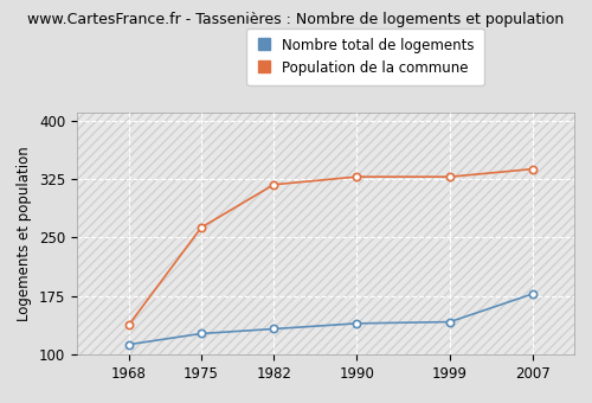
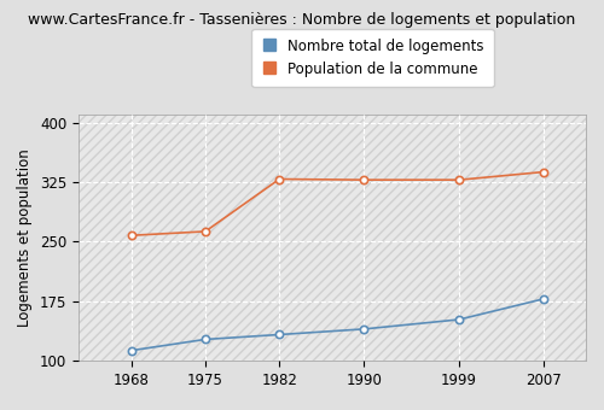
Population de la commune/1968: 138 -> 258
Population de la commune/1982: 318 -> 329
Nombre total de logements/1999: 142 -> 152
